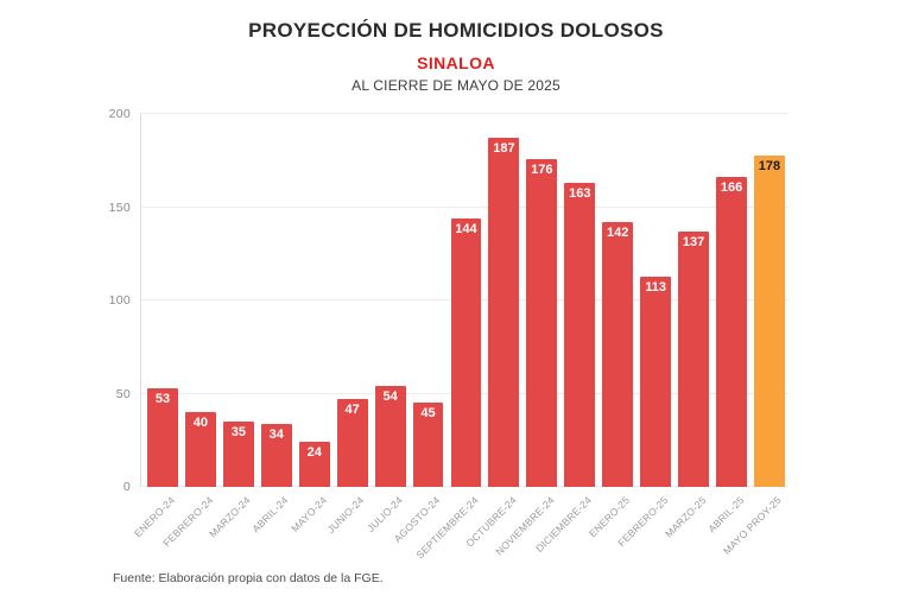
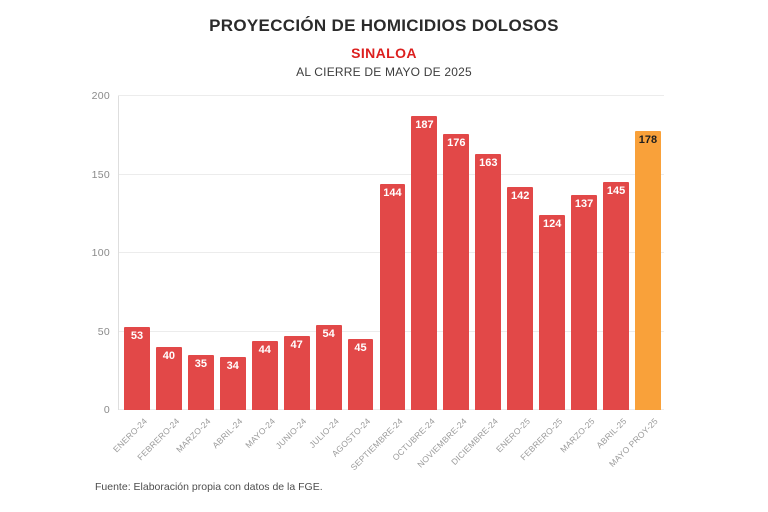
MAYO-24: 24 -> 44
FEBRERO-25: 113 -> 124
ABRIL-25: 166 -> 145
